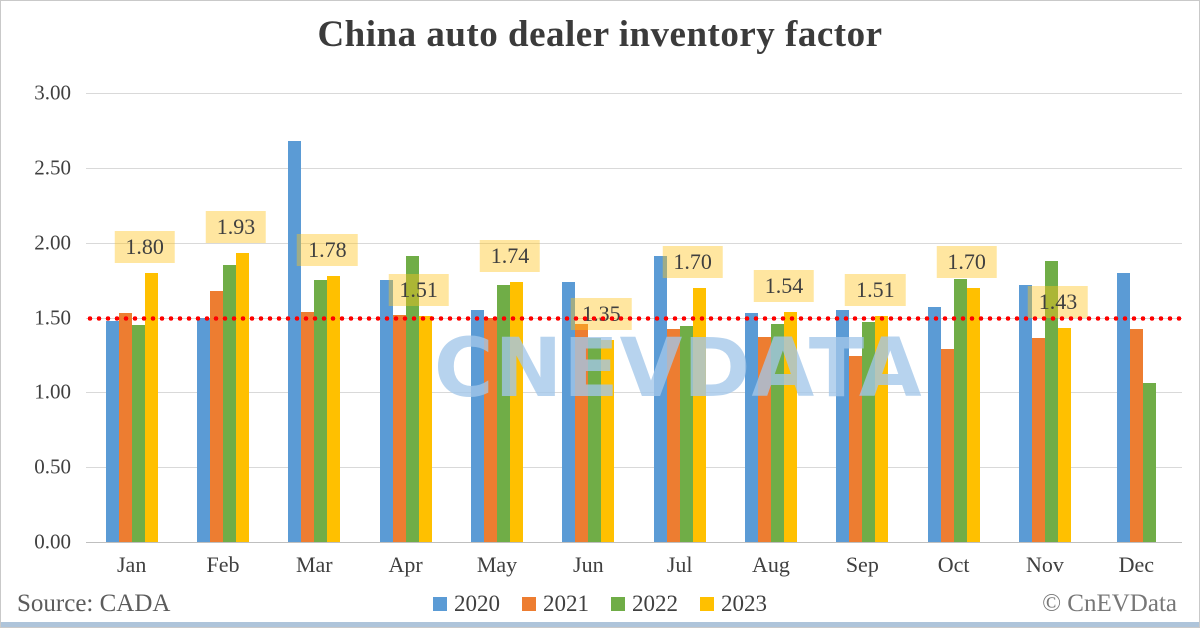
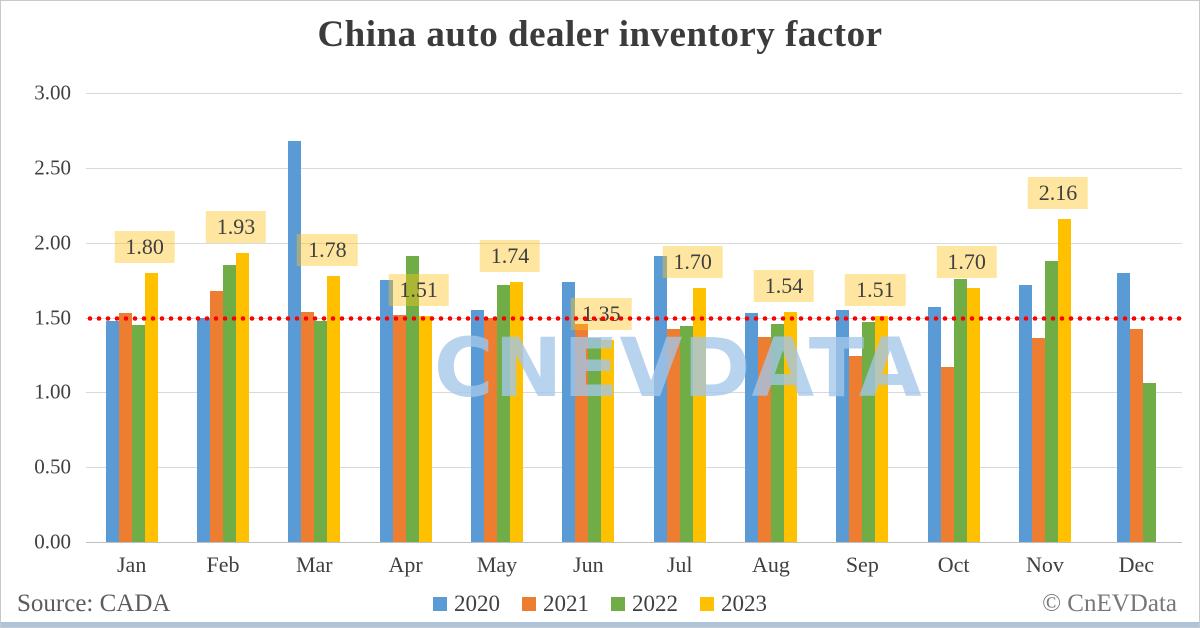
2022/Mar: 1.75 -> 1.48
2021/Oct: 1.29 -> 1.17
2023/Nov: 1.43 -> 2.16
